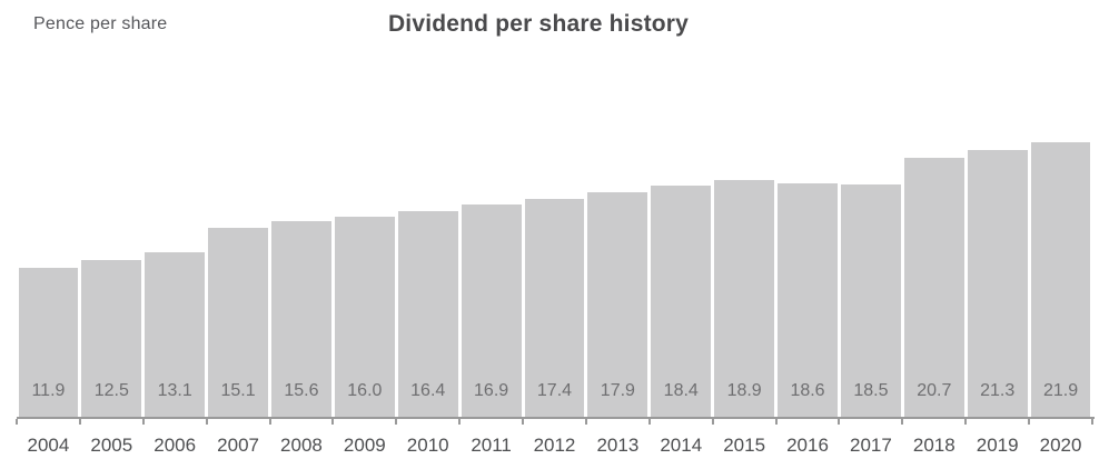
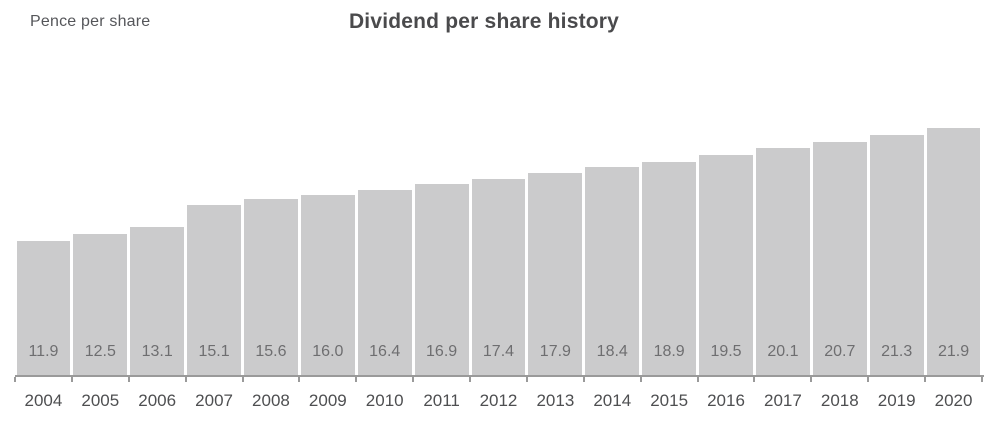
2016: 18.6 -> 19.5
2017: 18.5 -> 20.1
